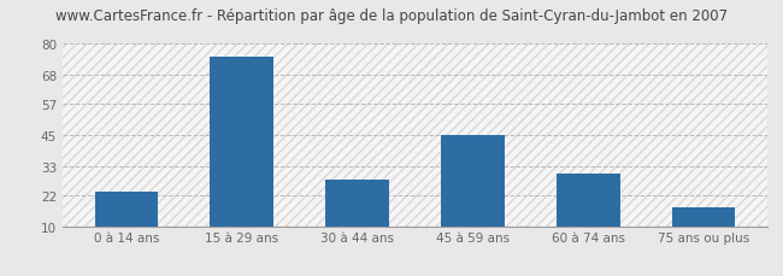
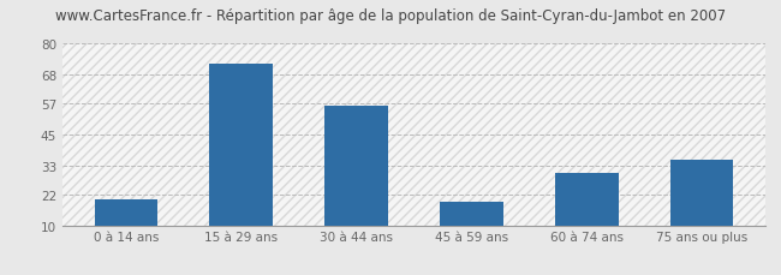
0 à 14 ans: 23 -> 20
15 à 29 ans: 75 -> 72
30 à 44 ans: 28 -> 56
45 à 59 ans: 45 -> 19
75 ans ou plus: 17 -> 35
